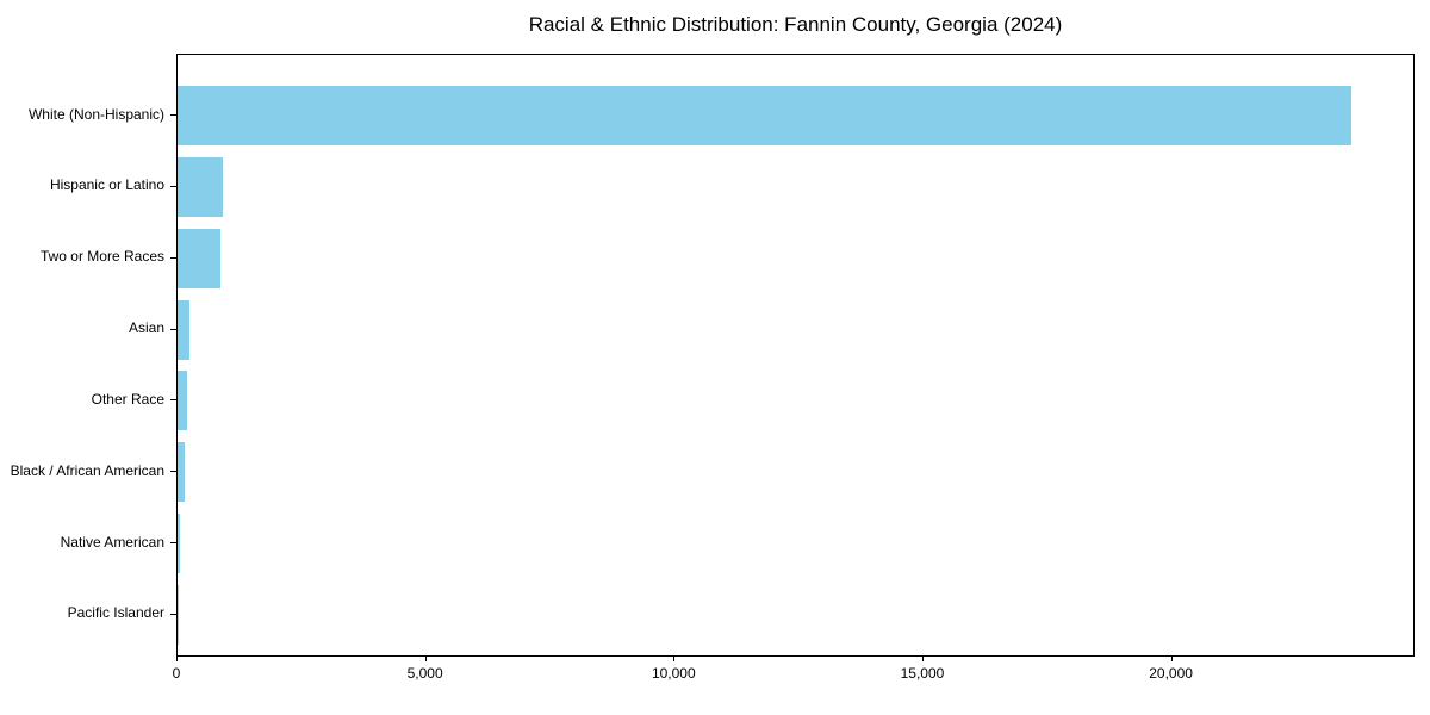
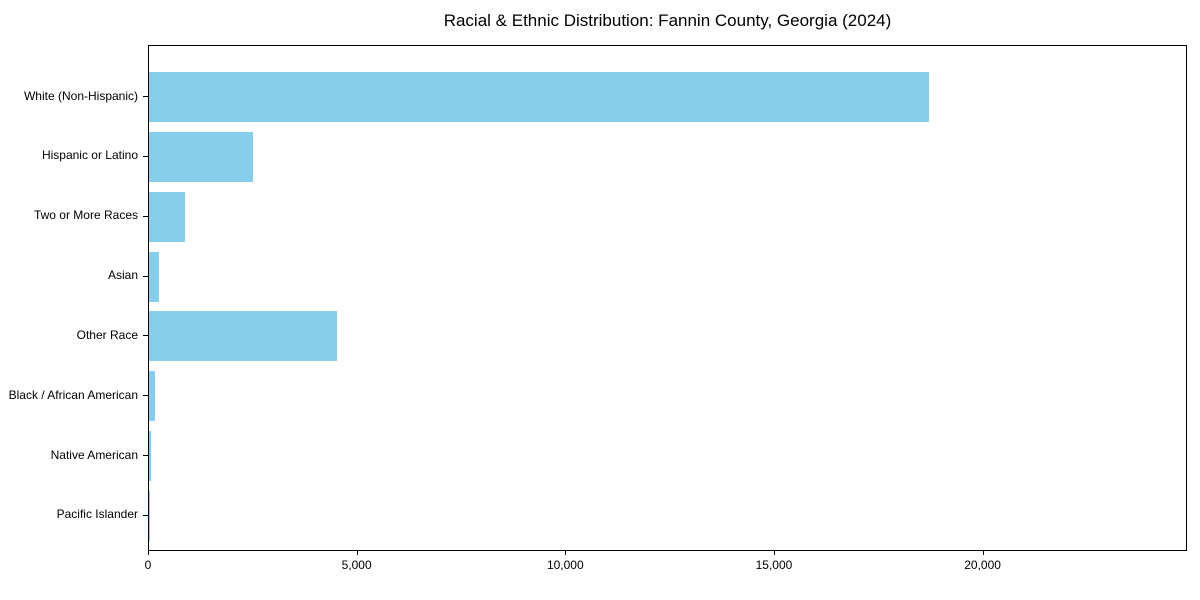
White (Non-Hispanic): 23600 -> 18700
Hispanic or Latino: 900 -> 2500
Other Race: 200 -> 4500
